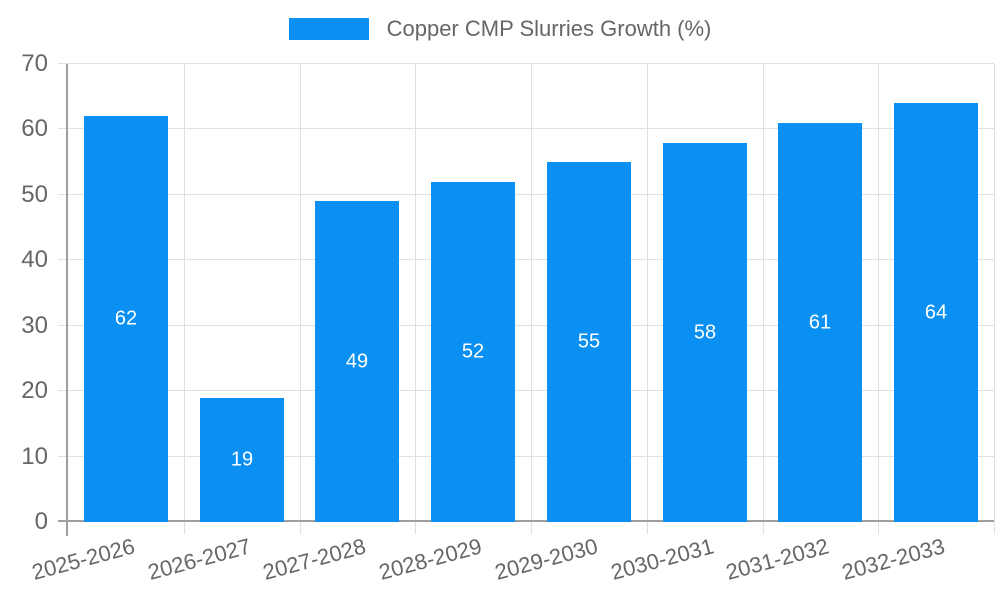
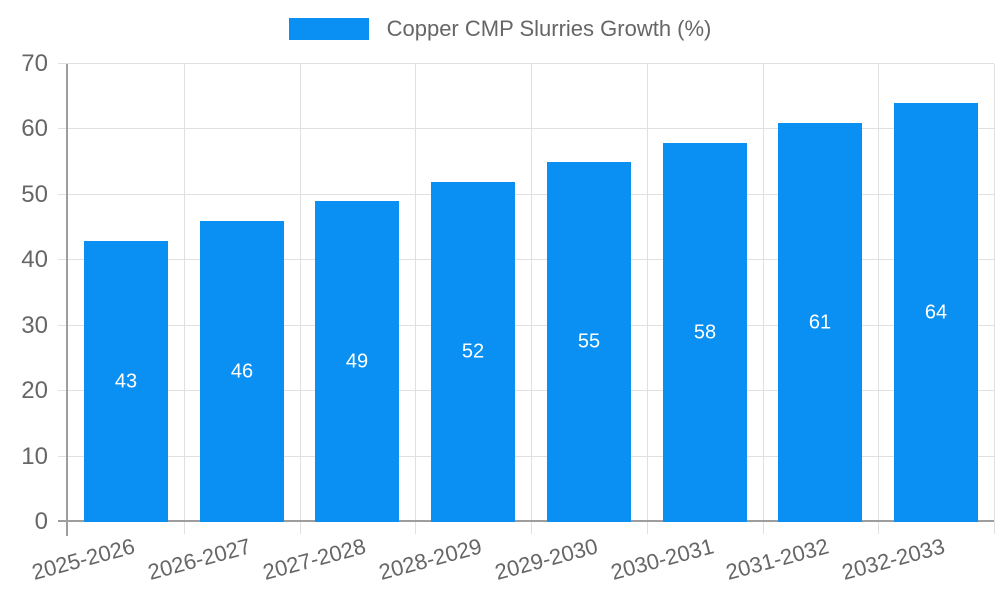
2025-2026: 62 -> 43
2026-2027: 19 -> 46
